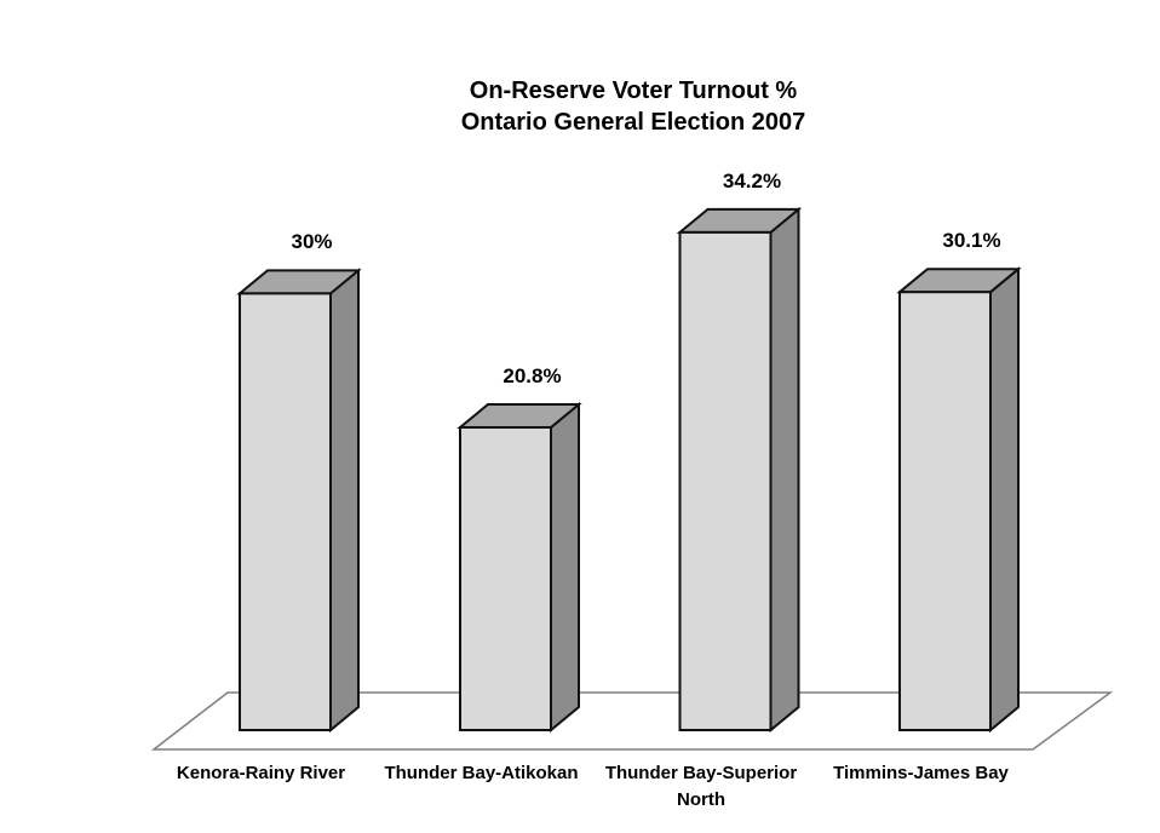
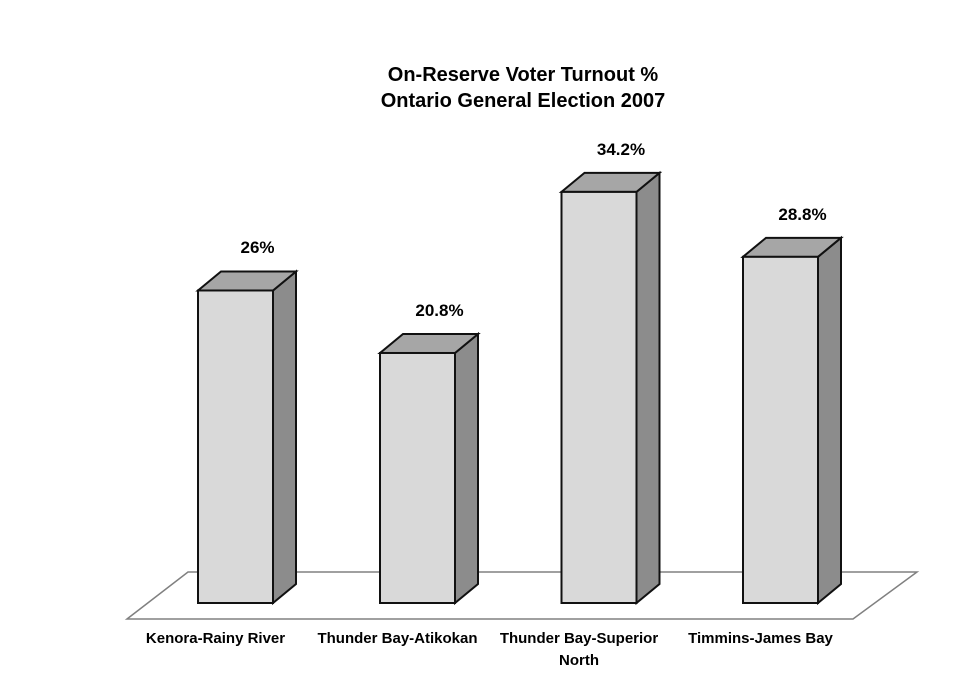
Kenora-Rainy River: 30% -> 26%
Timmins-James Bay: 30.1% -> 28.8%
